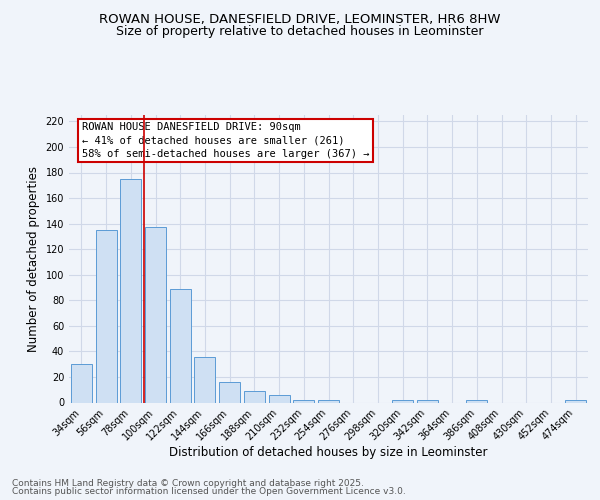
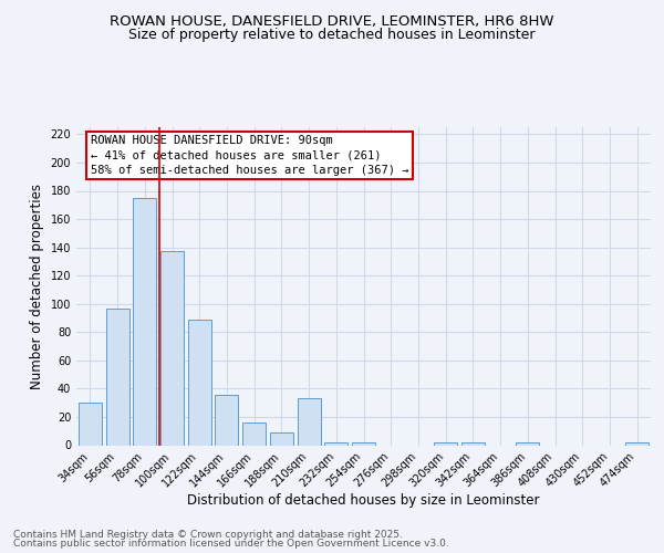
56sqm: 135 -> 97
210sqm: 6 -> 33
